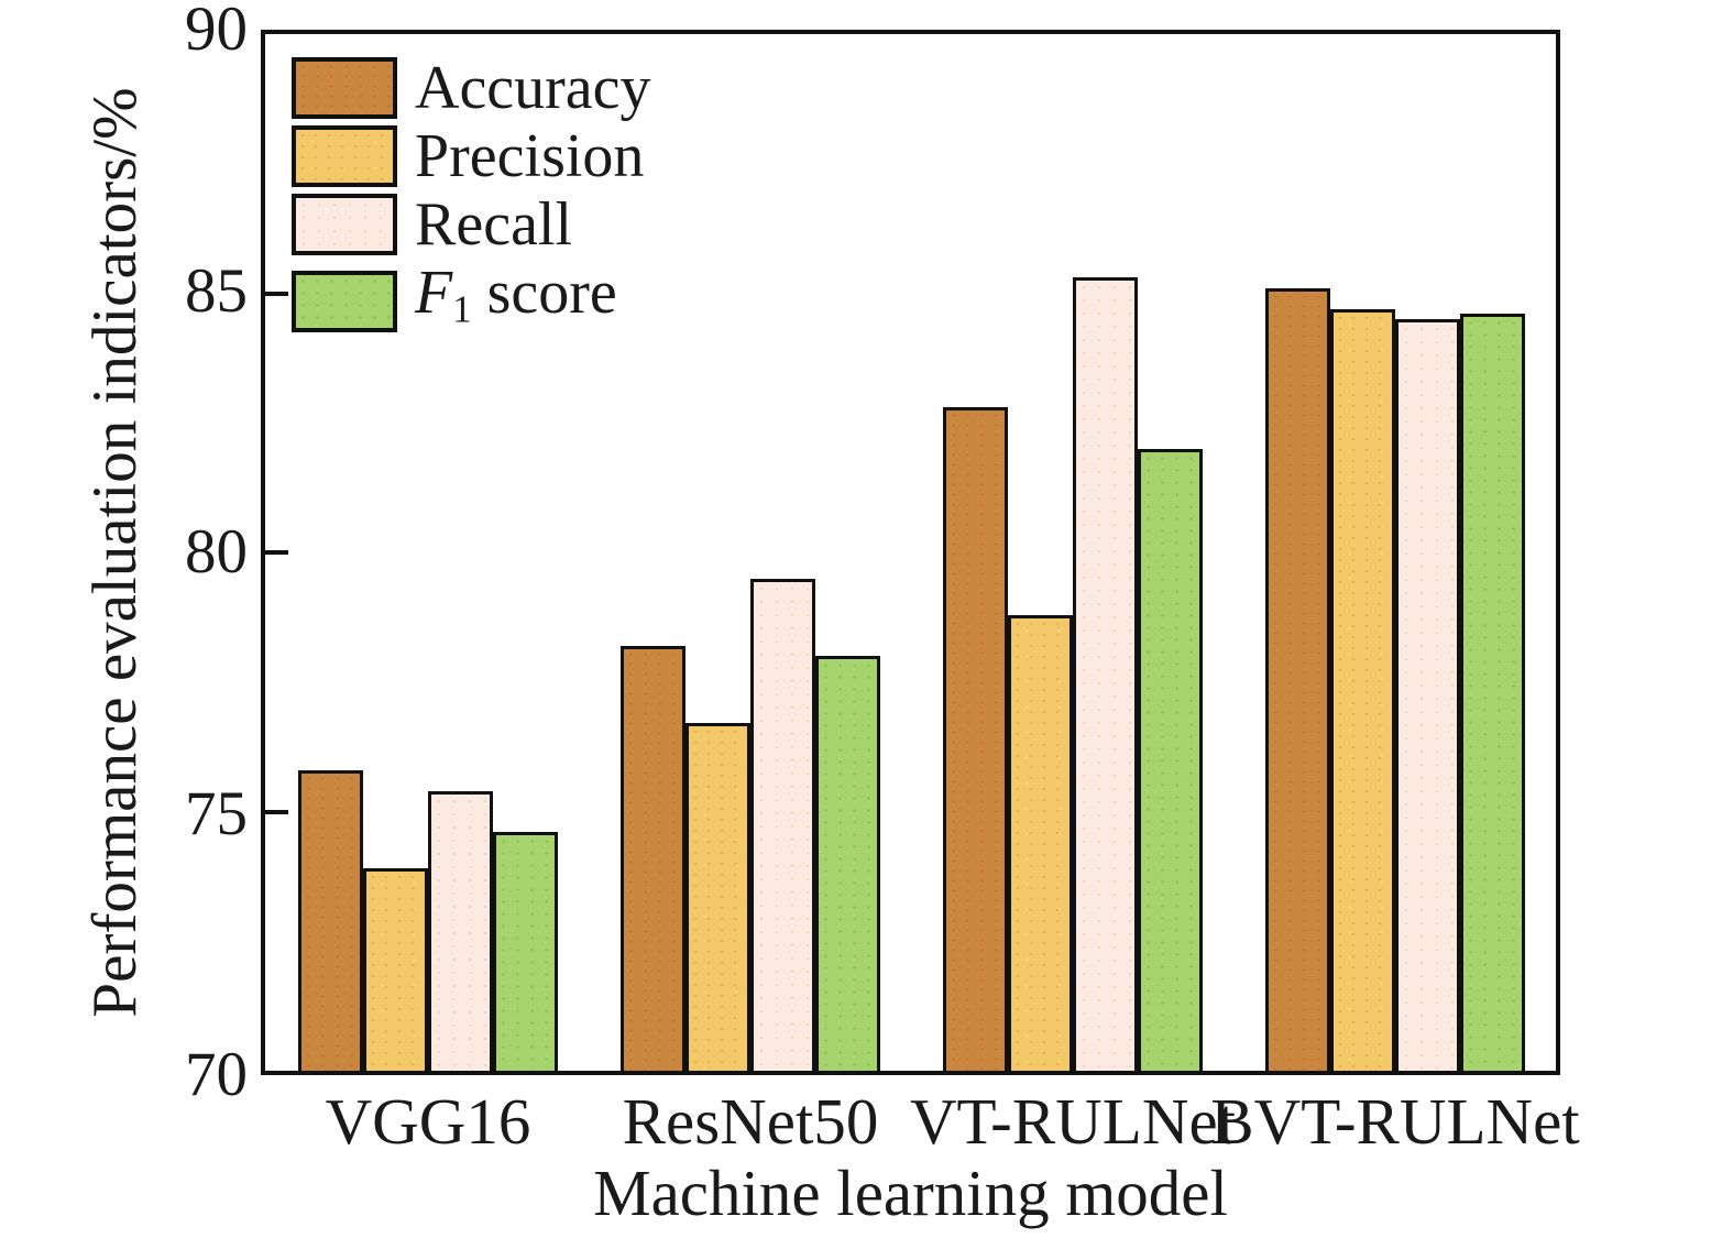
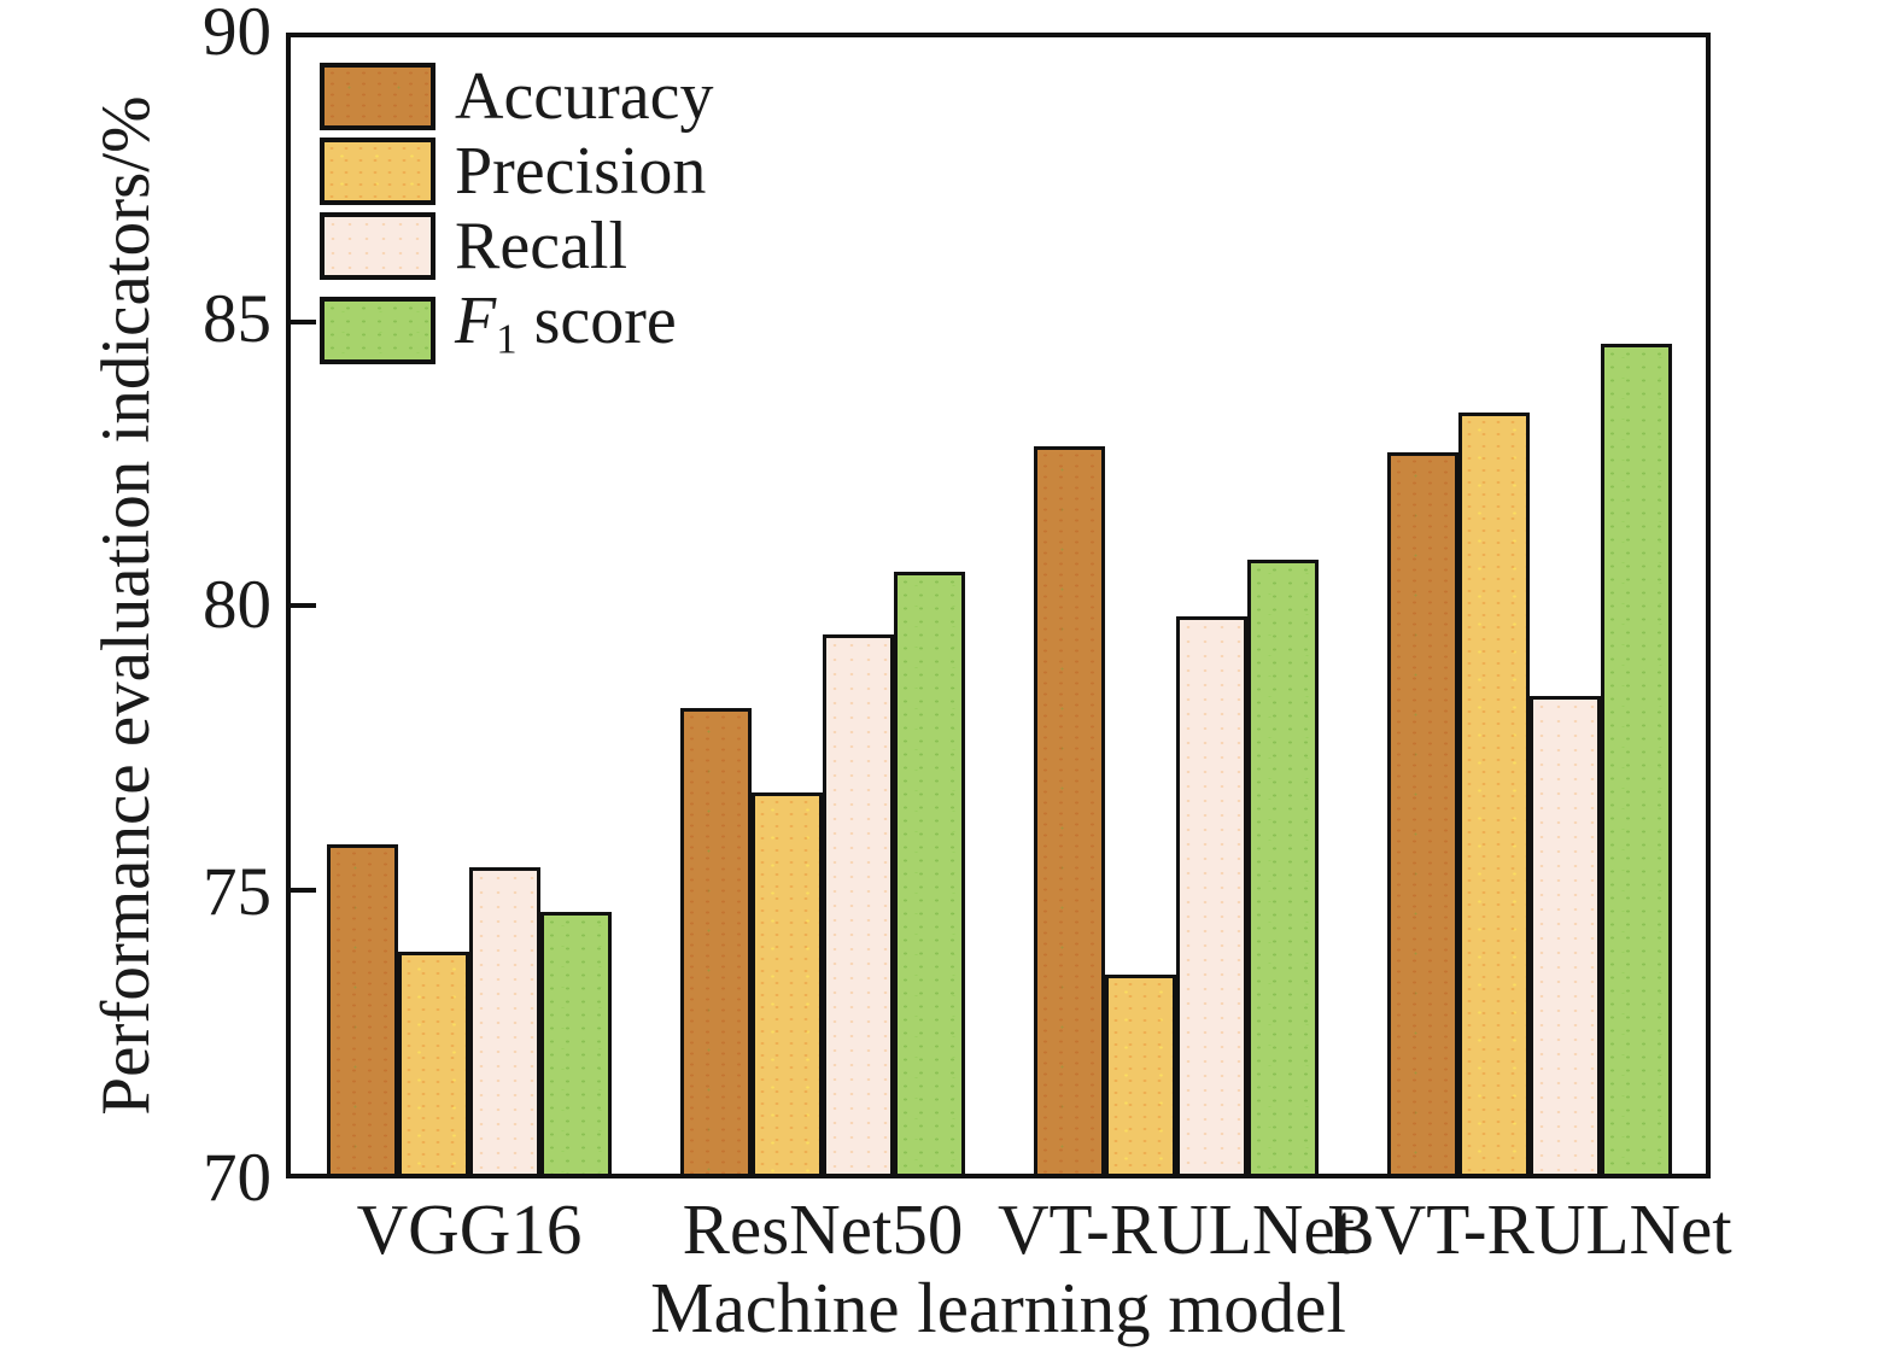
F1 score/ResNet50: 78.0 -> 80.6
Precision/VT-RULNet: 78.8 -> 73.5
Recall/VT-RULNet: 85.3 -> 79.8
F1 score/VT-RULNet: 82.0 -> 80.8
Accuracy/BVT-RULNet: 85.1 -> 82.7
Precision/BVT-RULNet: 84.7 -> 83.4
Recall/BVT-RULNet: 84.5 -> 78.4
